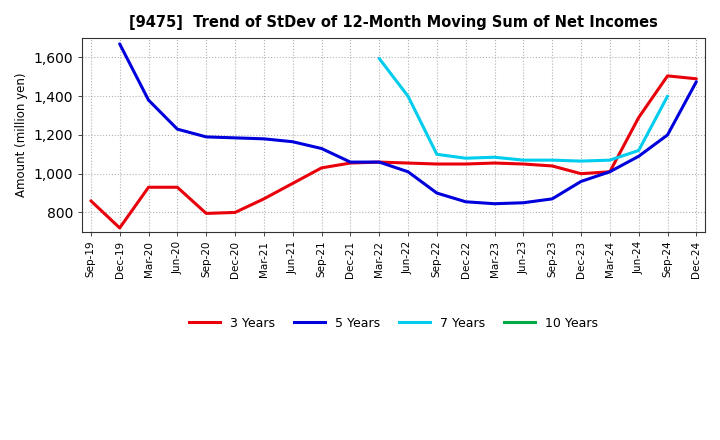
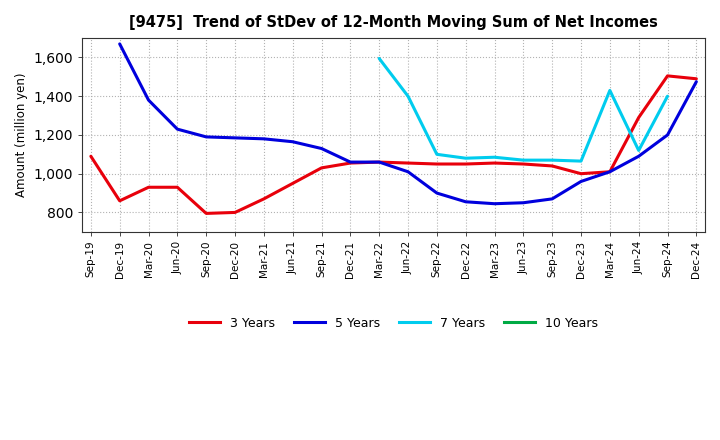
3 Years/Sep-19: 860 -> 1,090
3 Years/Dec-19: 720 -> 860
7 Years/Mar-24: 1,070 -> 1,430
